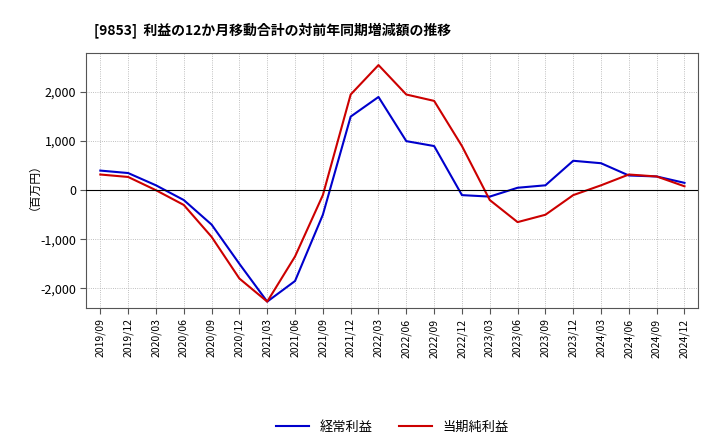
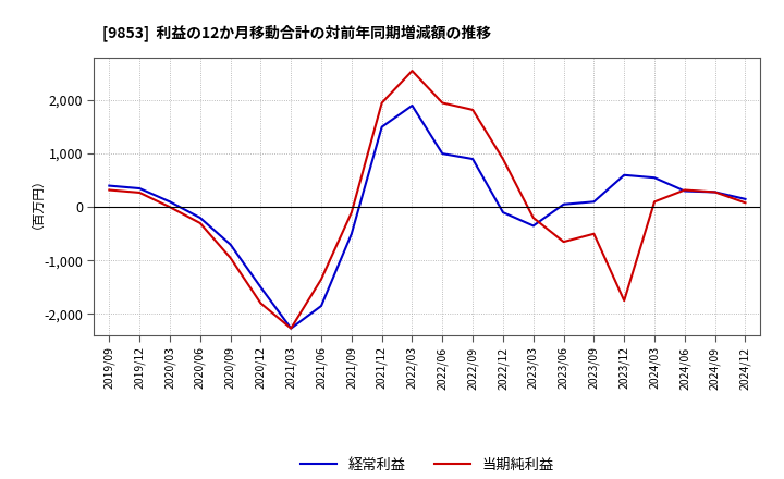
経常利益/2023/03: -130 -> -350
当期純利益/2023/12: -100 -> -1,750
